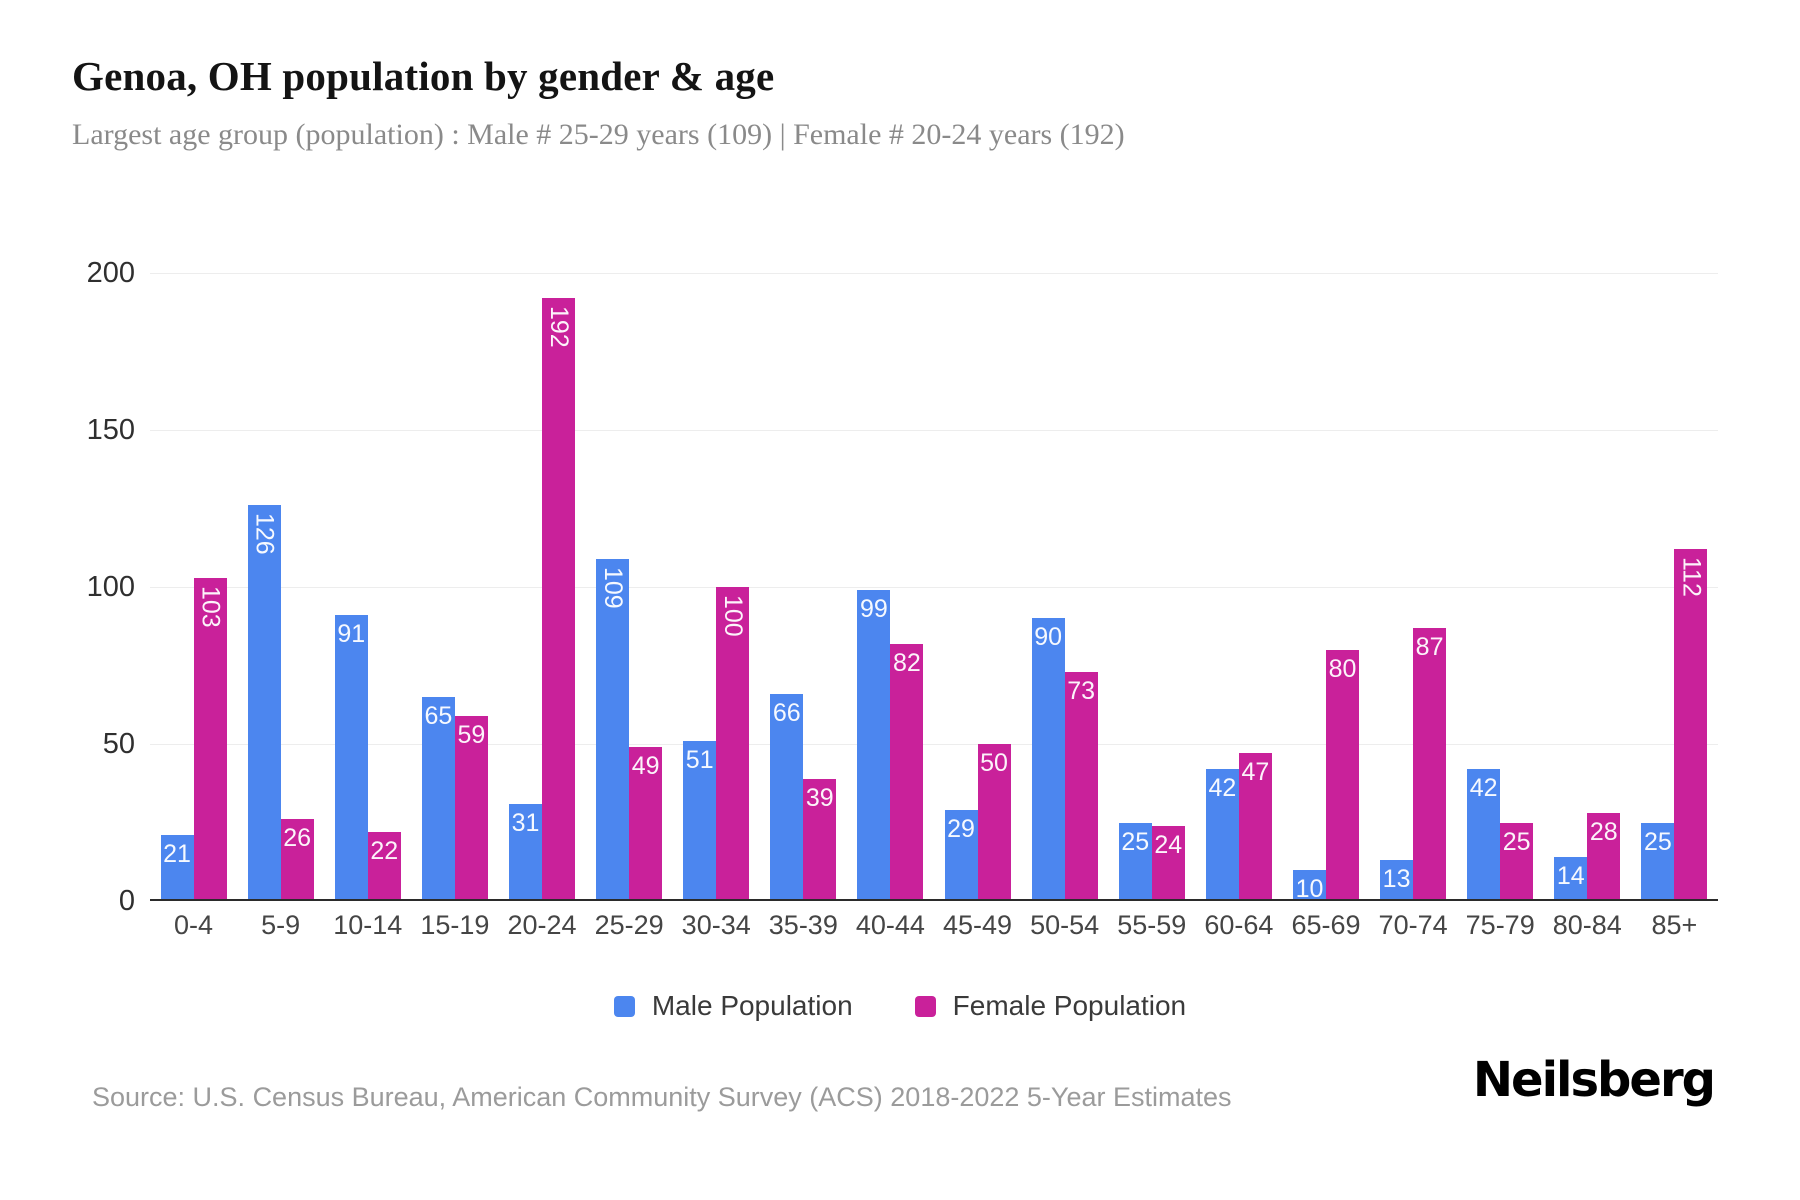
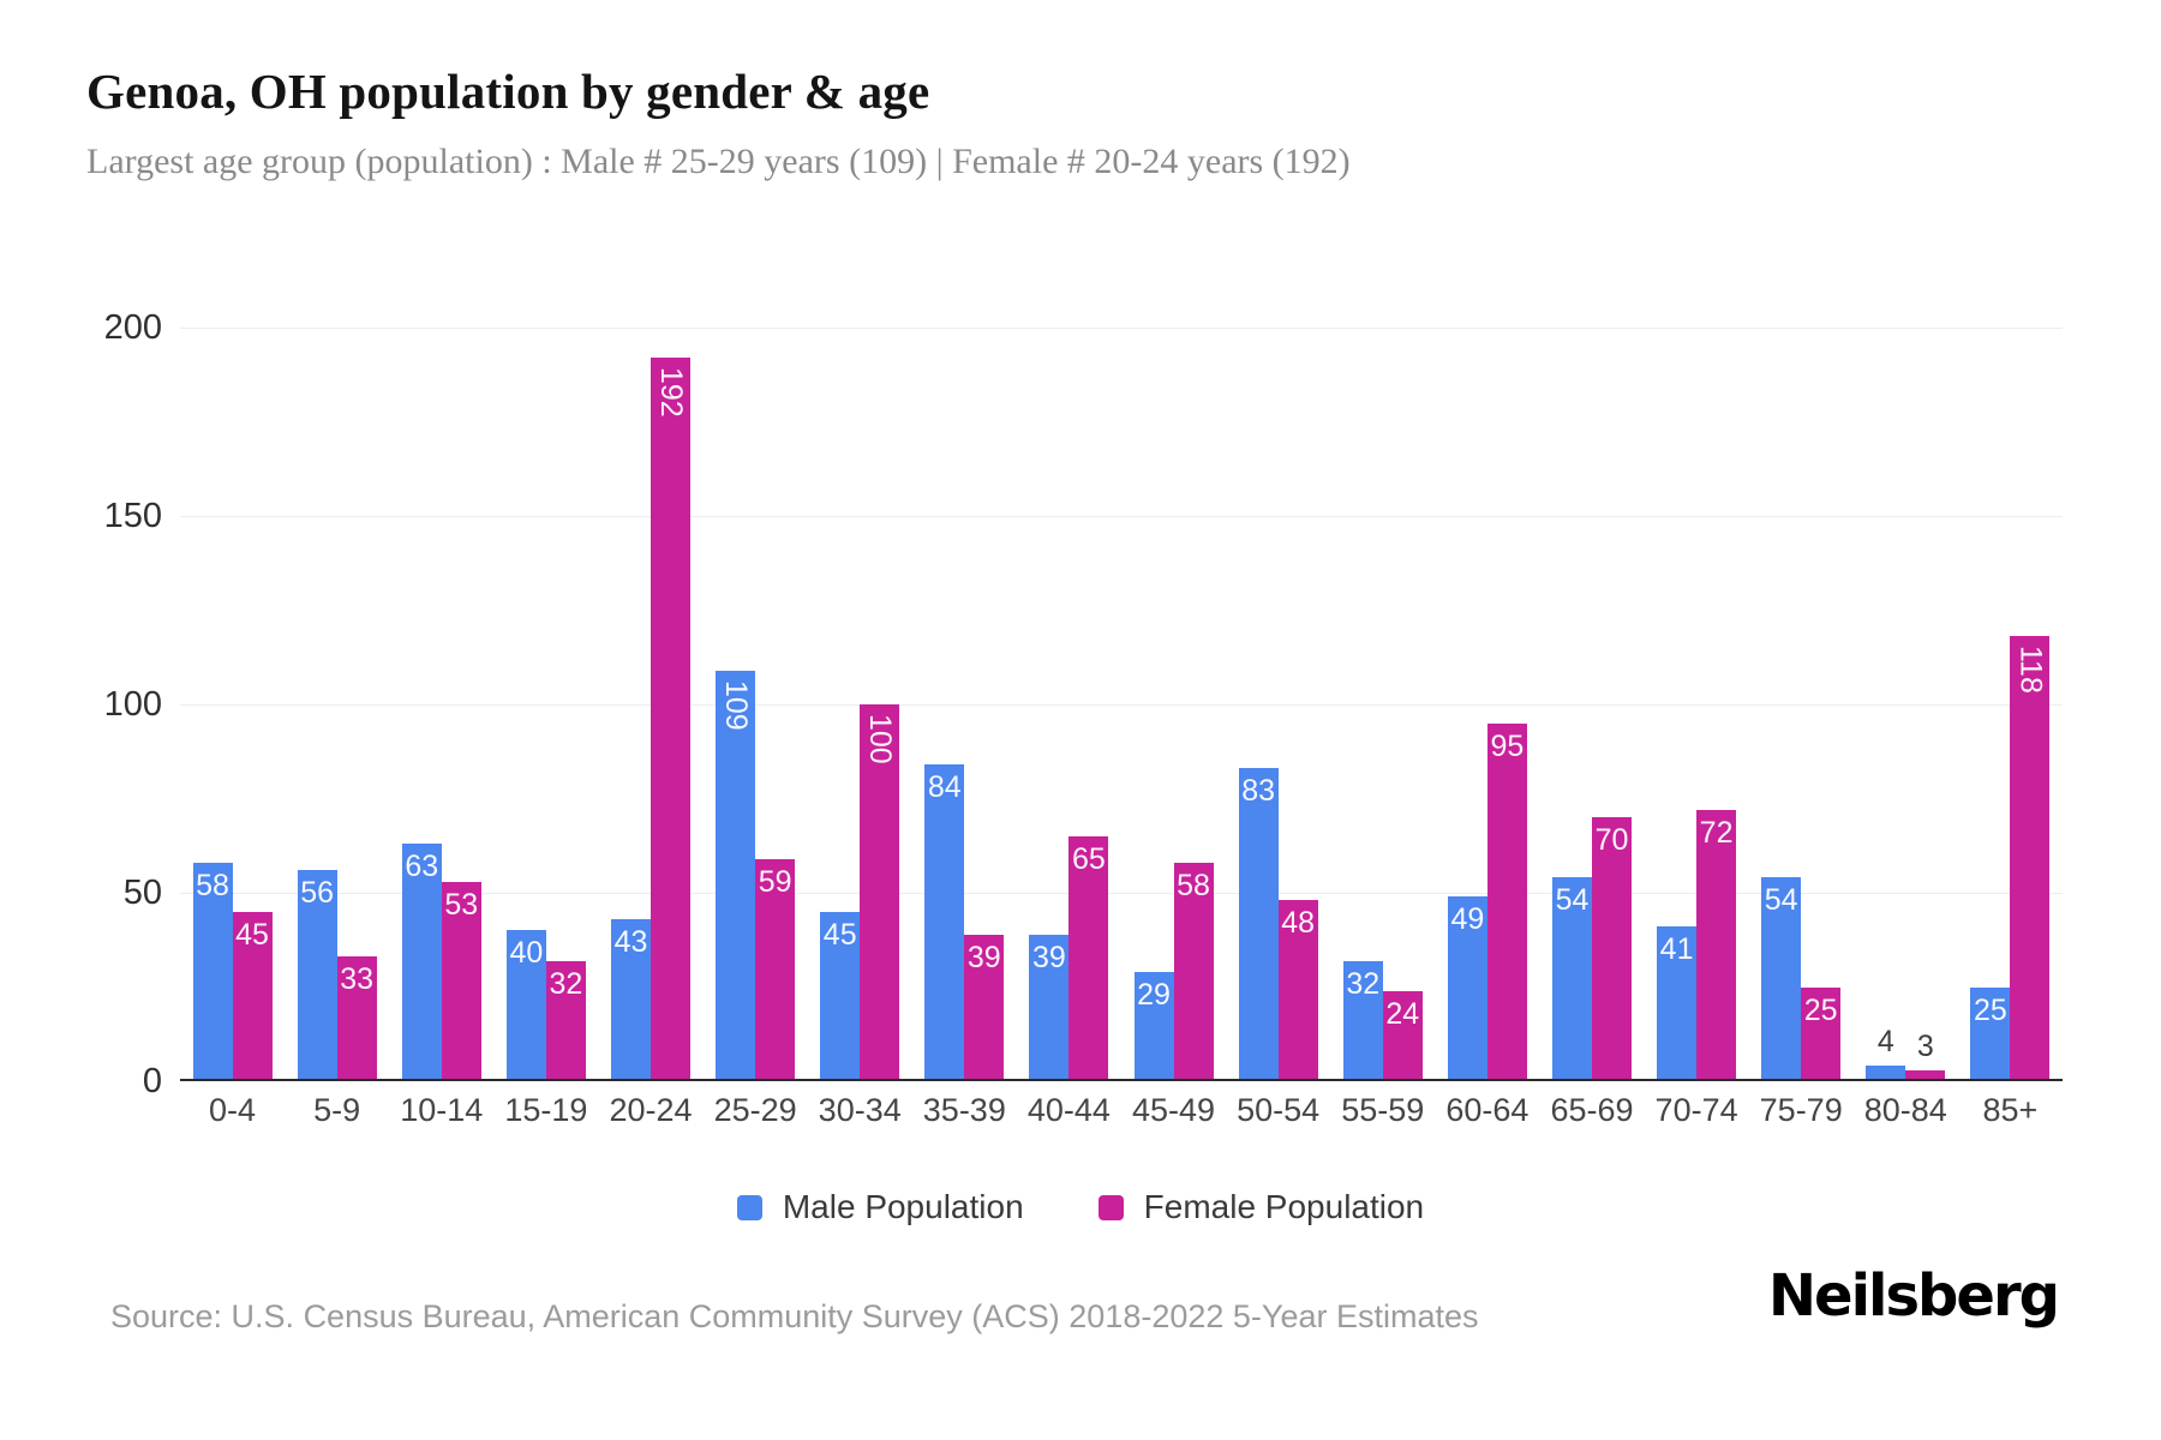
Male Population/0-4: 21 -> 58
Female Population/0-4: 103 -> 45
Male Population/5-9: 126 -> 56
Female Population/5-9: 26 -> 33
Male Population/10-14: 91 -> 63
Female Population/10-14: 22 -> 53
Male Population/15-19: 65 -> 40
Female Population/15-19: 59 -> 32
Male Population/20-24: 31 -> 43
Female Population/25-29: 49 -> 59
Male Population/30-34: 51 -> 45
Male Population/35-39: 66 -> 84
Male Population/40-44: 99 -> 39
Female Population/40-44: 82 -> 65
Female Population/45-49: 50 -> 58
Male Population/50-54: 90 -> 83
Female Population/50-54: 73 -> 48
Male Population/55-59: 25 -> 32
Male Population/60-64: 42 -> 49
Female Population/60-64: 47 -> 95
Male Population/65-69: 10 -> 54
Female Population/65-69: 80 -> 70
Male Population/70-74: 13 -> 41
Female Population/70-74: 87 -> 72
Male Population/75-79: 42 -> 54
Male Population/80-84: 14 -> 4
Female Population/80-84: 28 -> 3
Female Population/85+: 112 -> 118
